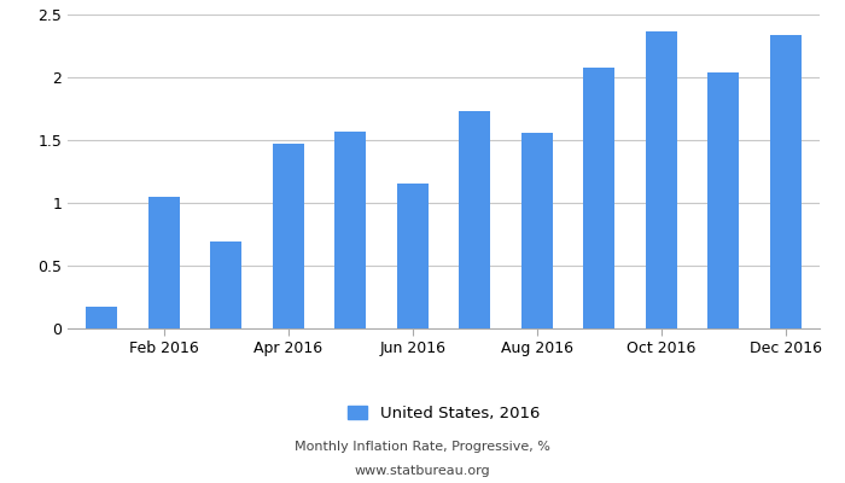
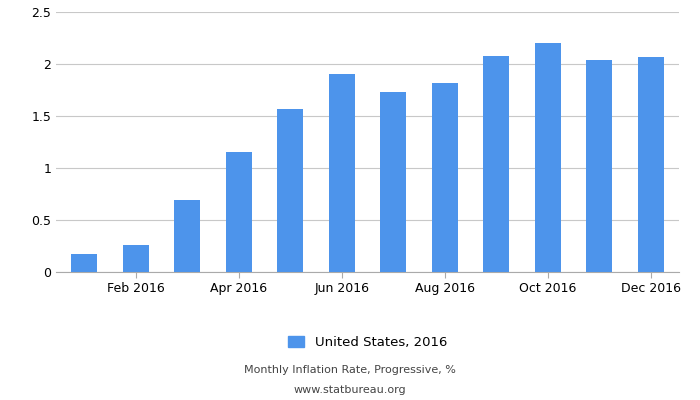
Feb 2016: 1.05 -> 0.26
Apr 2016: 1.47 -> 1.15
Jun 2016: 1.15 -> 1.90
Aug 2016: 1.56 -> 1.82
Oct 2016: 2.37 -> 2.20
Dec 2016: 2.34 -> 2.07
